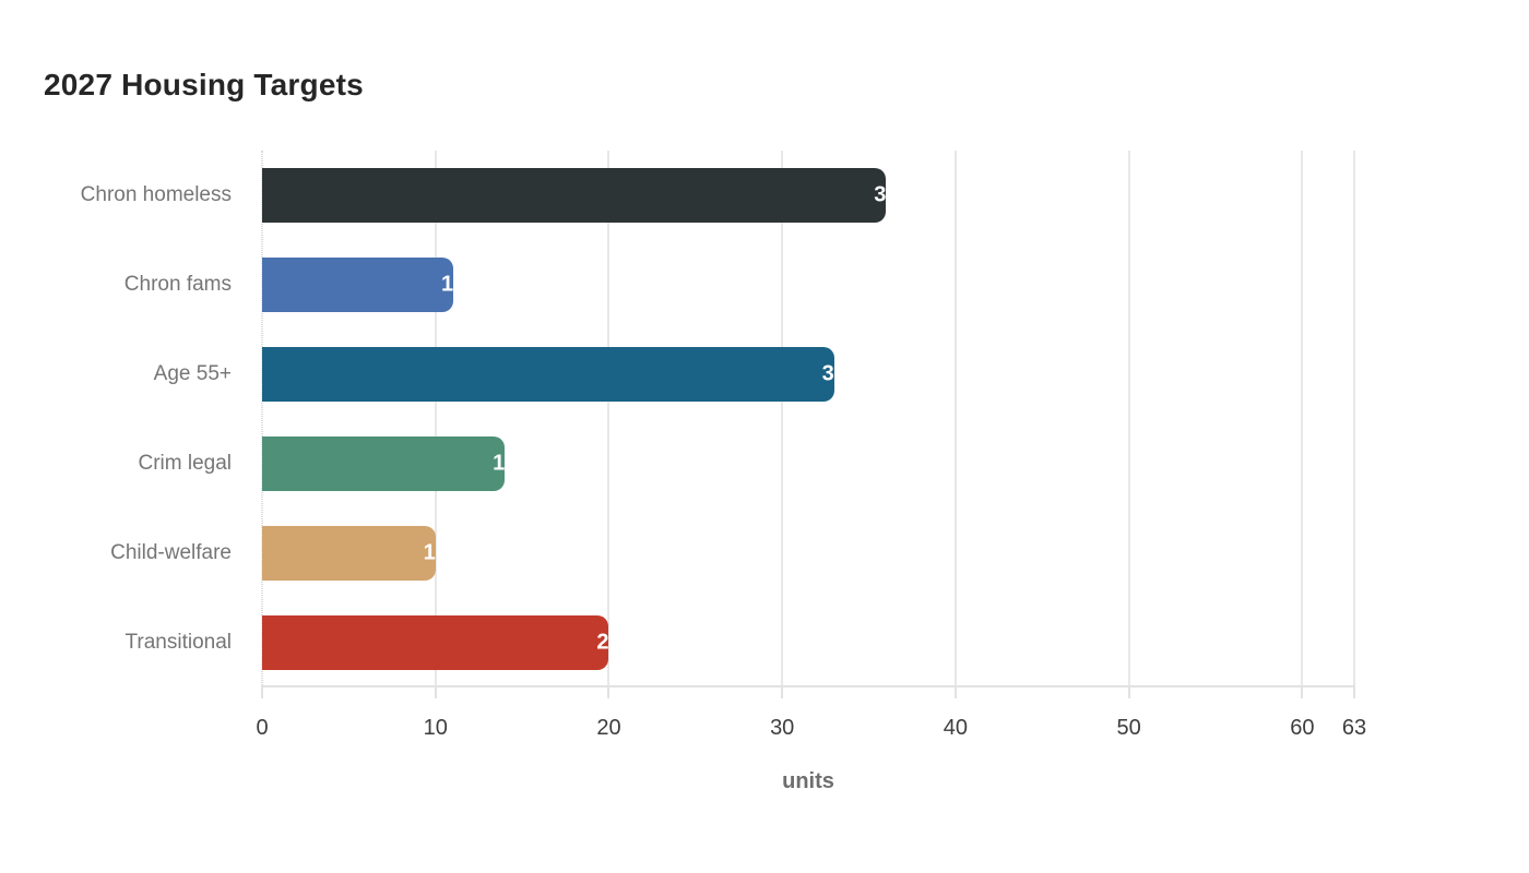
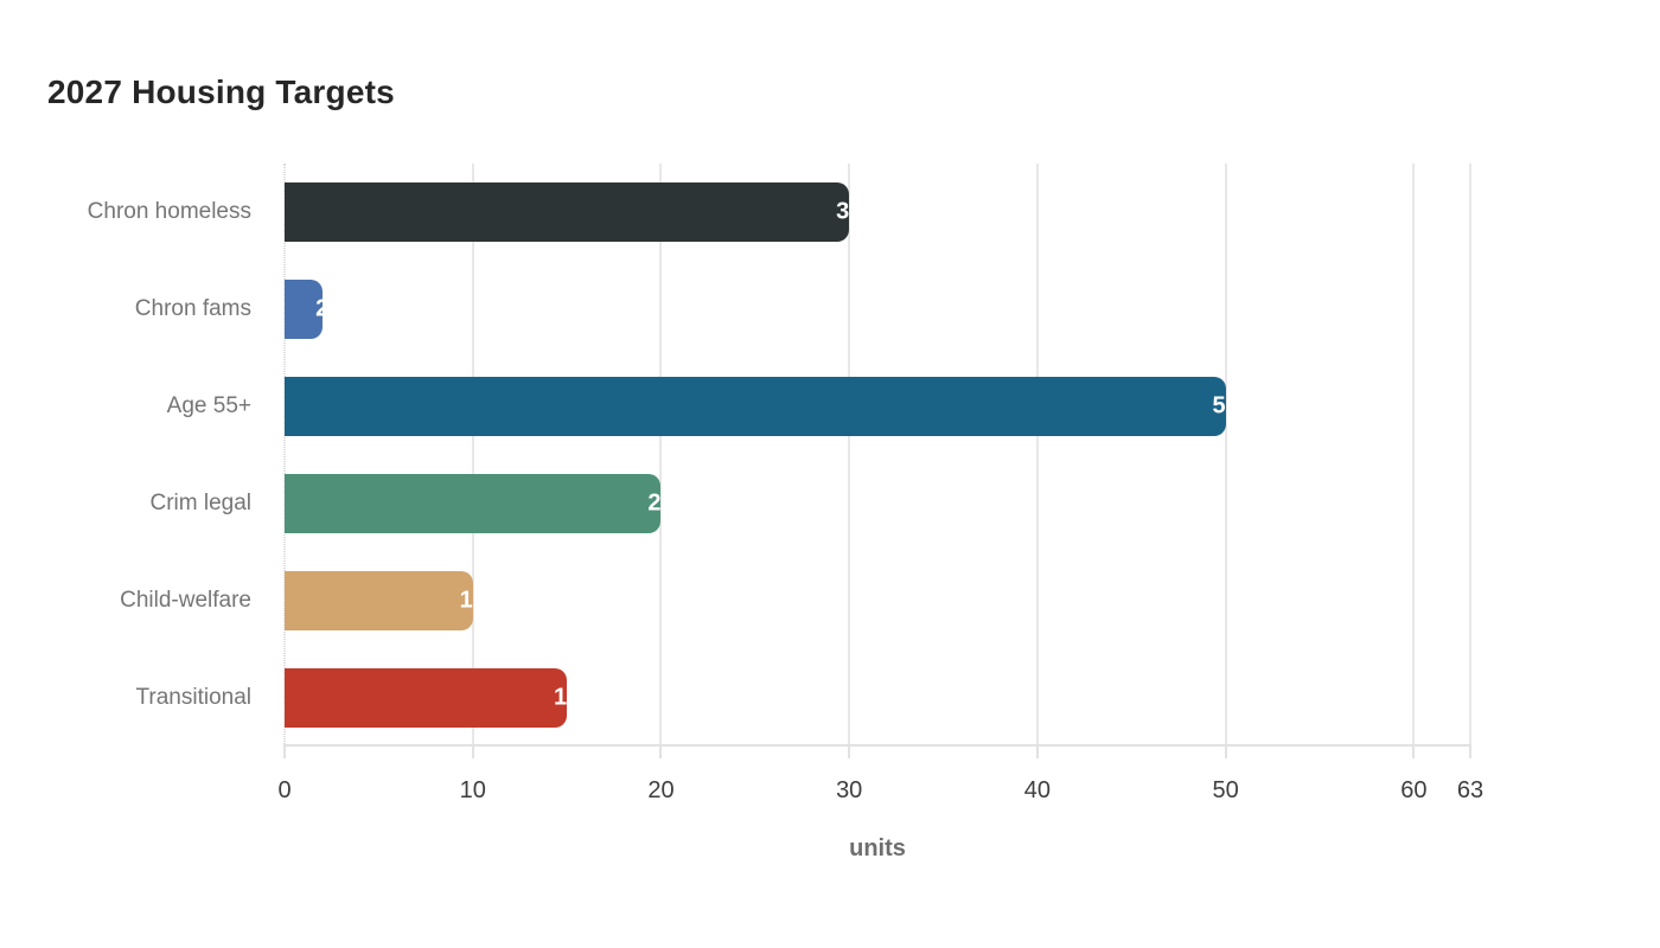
Chron homeless: 36 -> 30
Chron fams: 11 -> 2
Age 55+: 33 -> 50
Crim legal: 14 -> 20
Transitional: 20 -> 15
